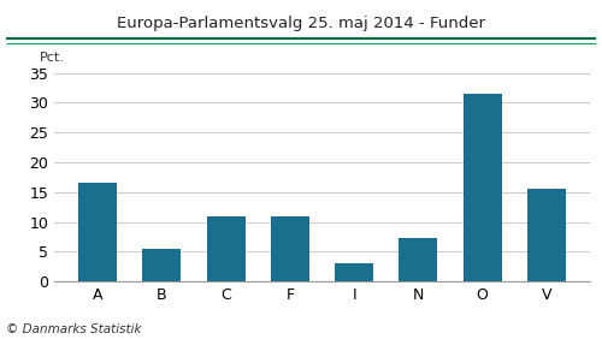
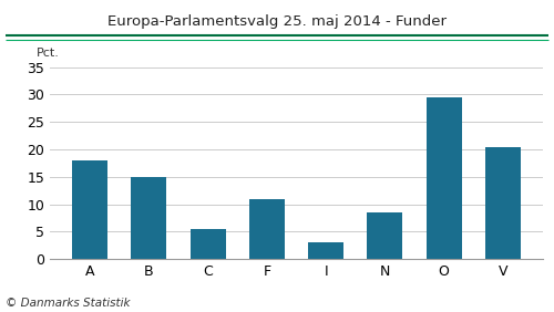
A: 16.5 -> 18.0
B: 5.5 -> 15.0
C: 11.0 -> 5.5
N: 7.2 -> 8.5
O: 31.5 -> 29.5
V: 15.5 -> 20.5
